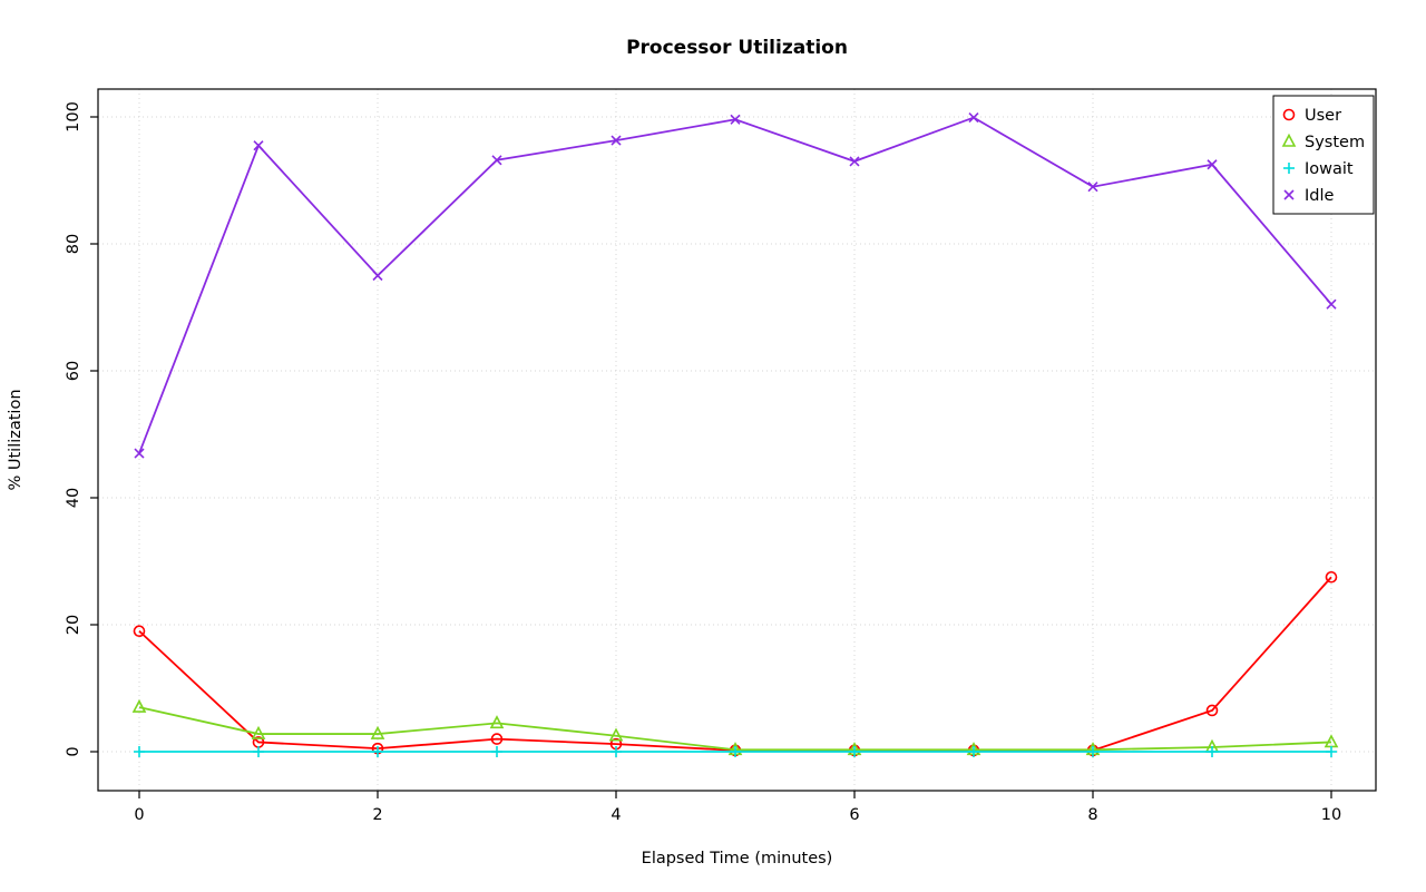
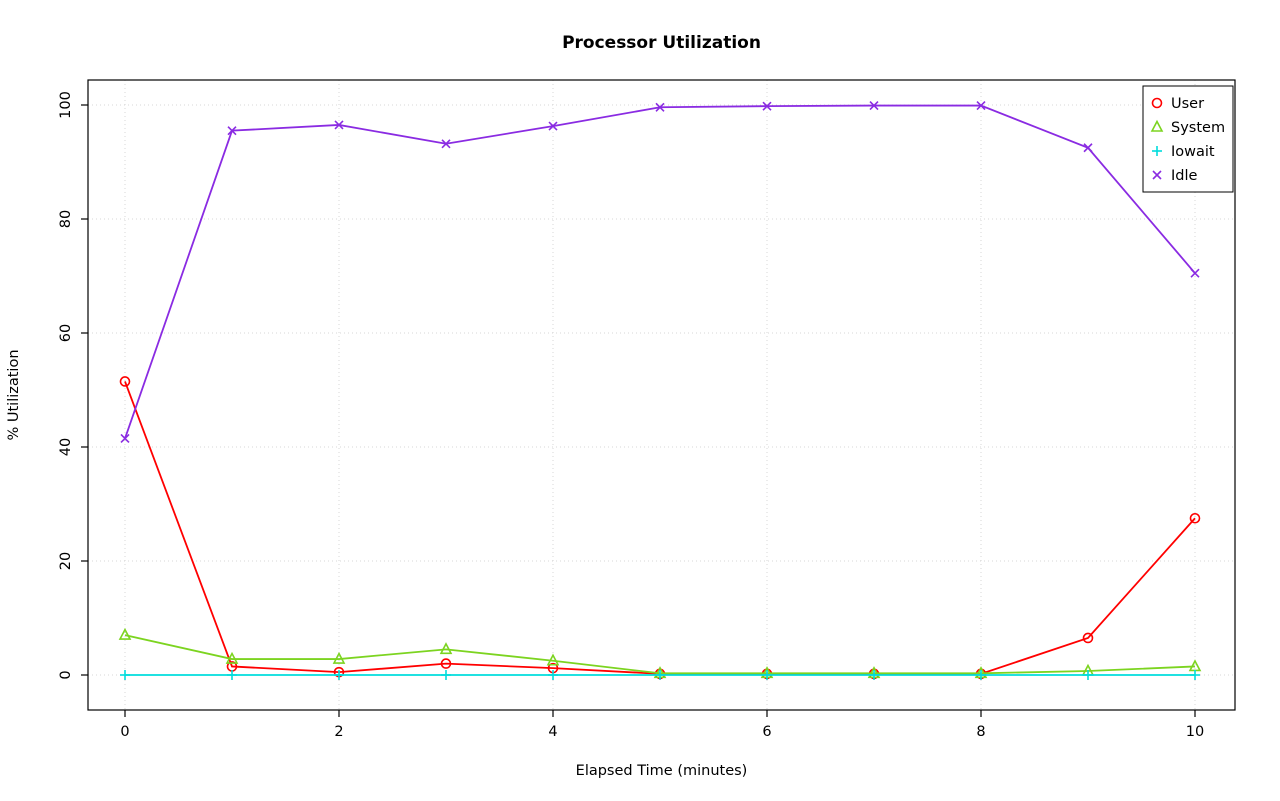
User/0: 19 -> 52
Idle/0: 47 -> 42
Idle/2: 75 -> 96
Idle/6: 93 -> 100
Idle/8: 89 -> 100
